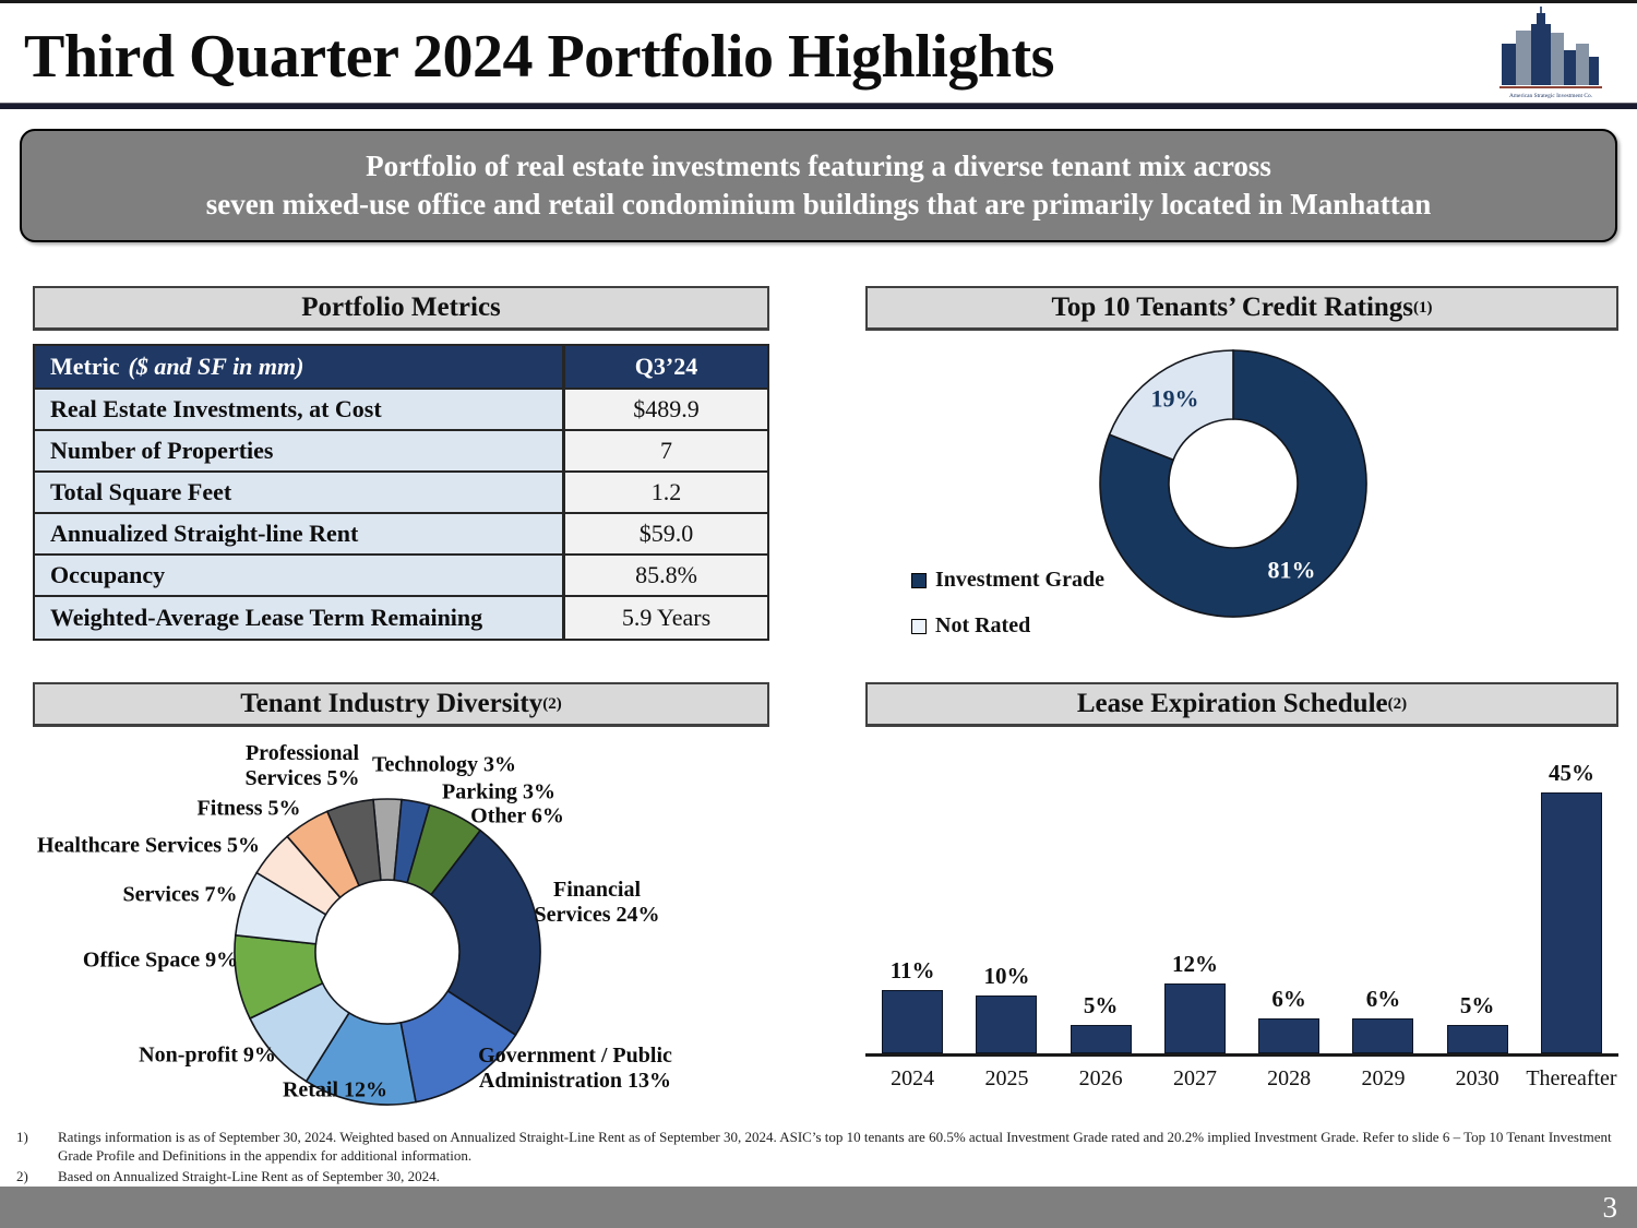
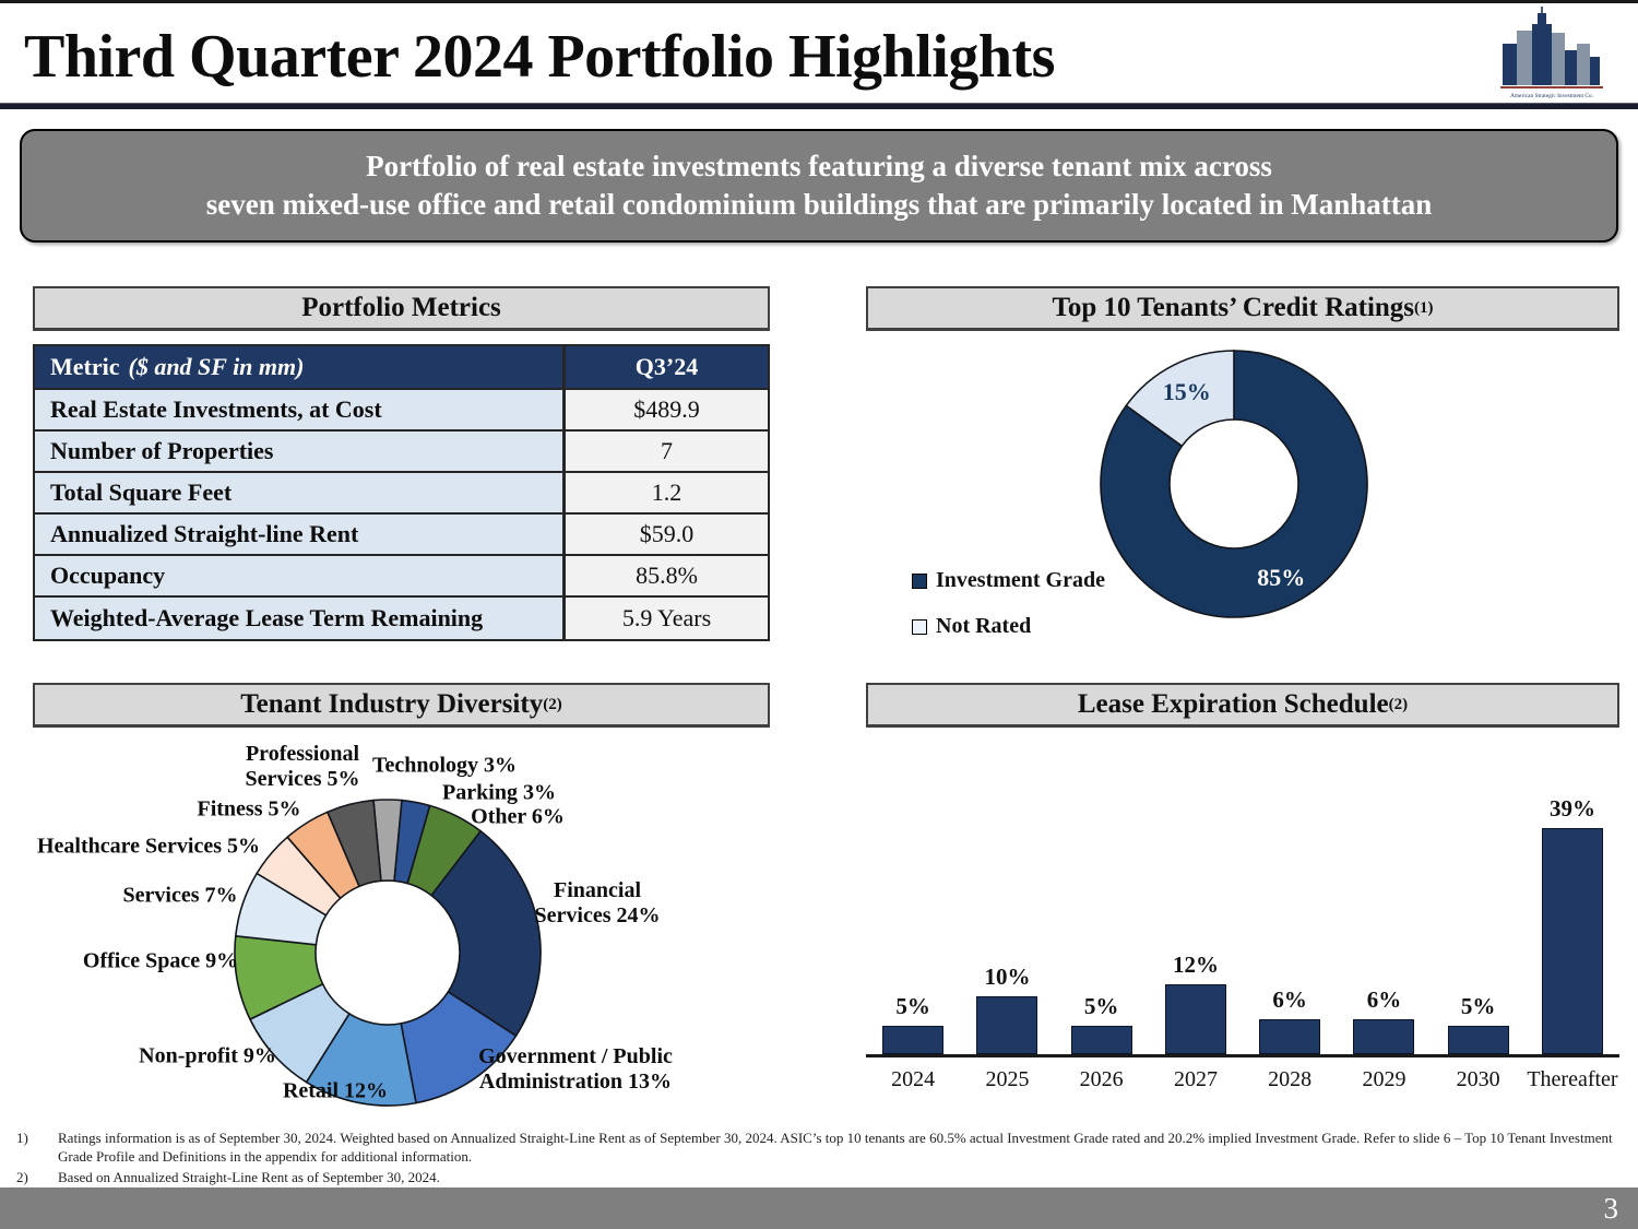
Top 10 Tenants’ Credit Ratings/Investment Grade: 81% -> 85%
Top 10 Tenants’ Credit Ratings/Not Rated: 19% -> 15%
Lease Expiration Schedule/2024: 11% -> 5%
Lease Expiration Schedule/Thereafter: 45% -> 39%
